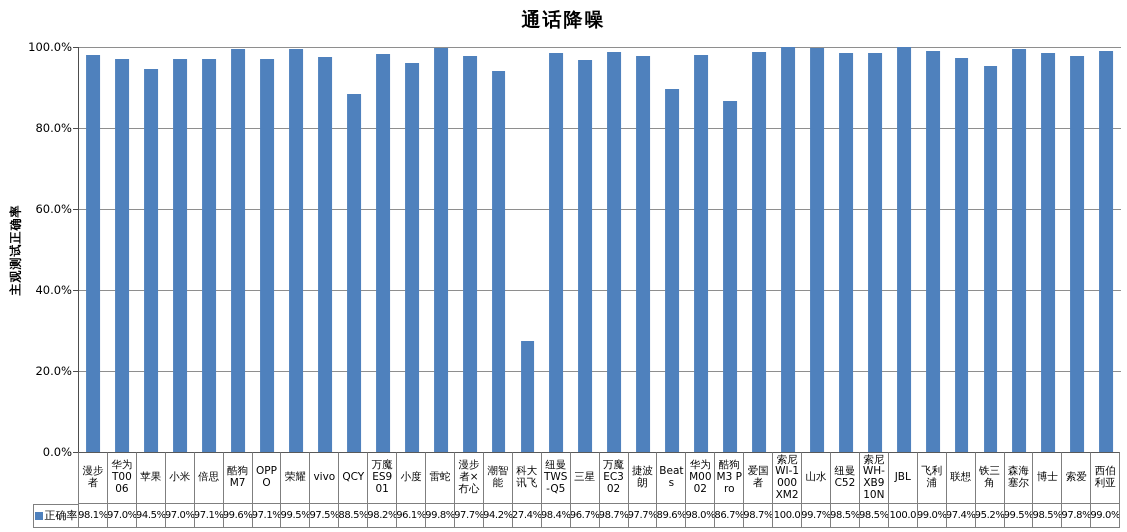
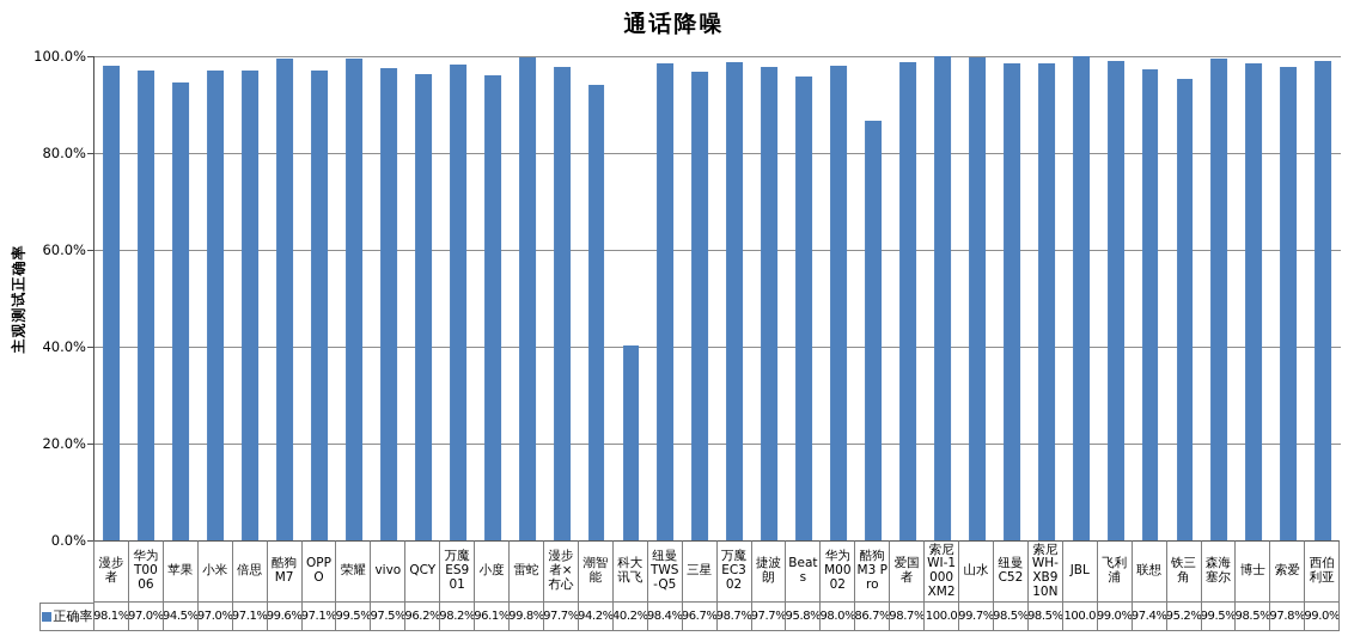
QCY: 88.5% -> 96.2%
科大讯飞: 27.4% -> 40.2%
Beats: 89.6% -> 95.8%
